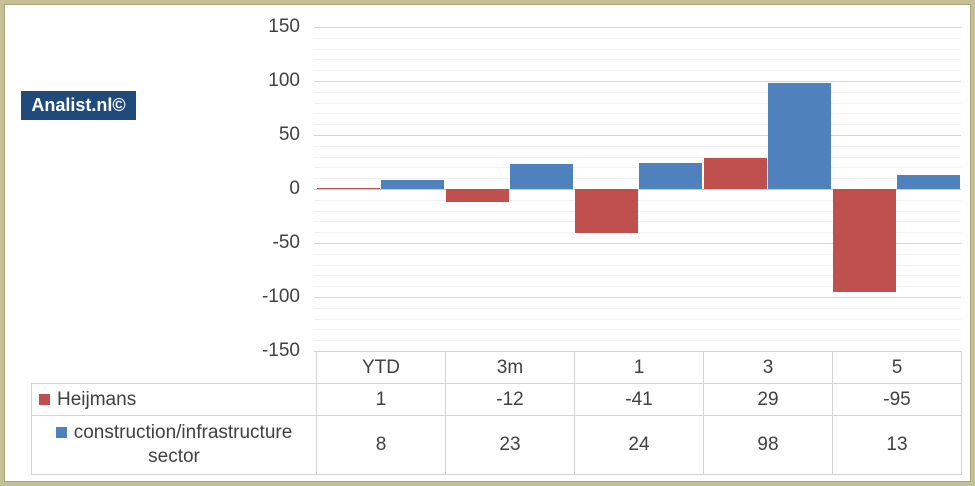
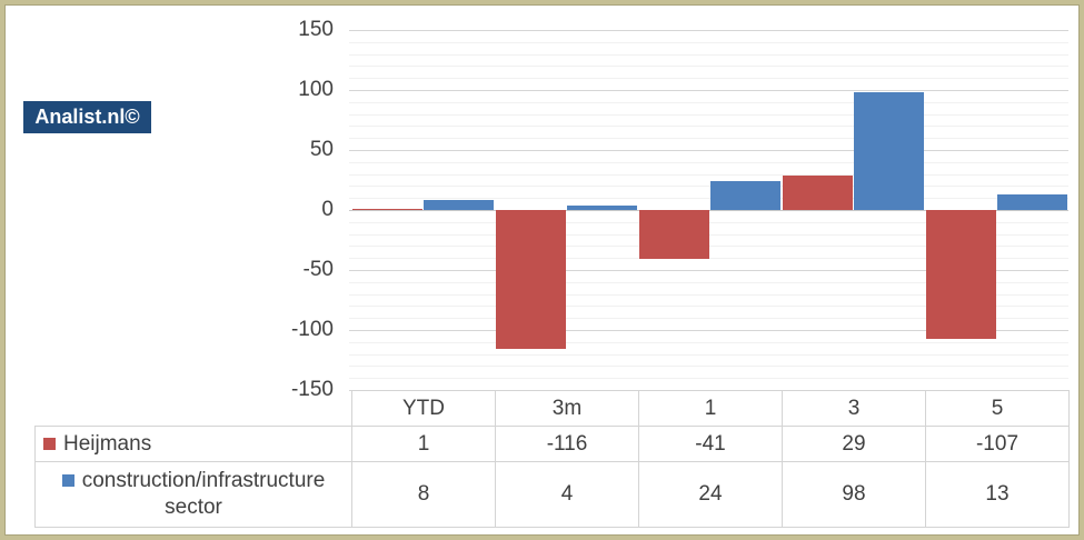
Heijmans/3m: -12 -> -116
construction/infrastructure sector/3m: 23 -> 4
Heijmans/5: -95 -> -107
